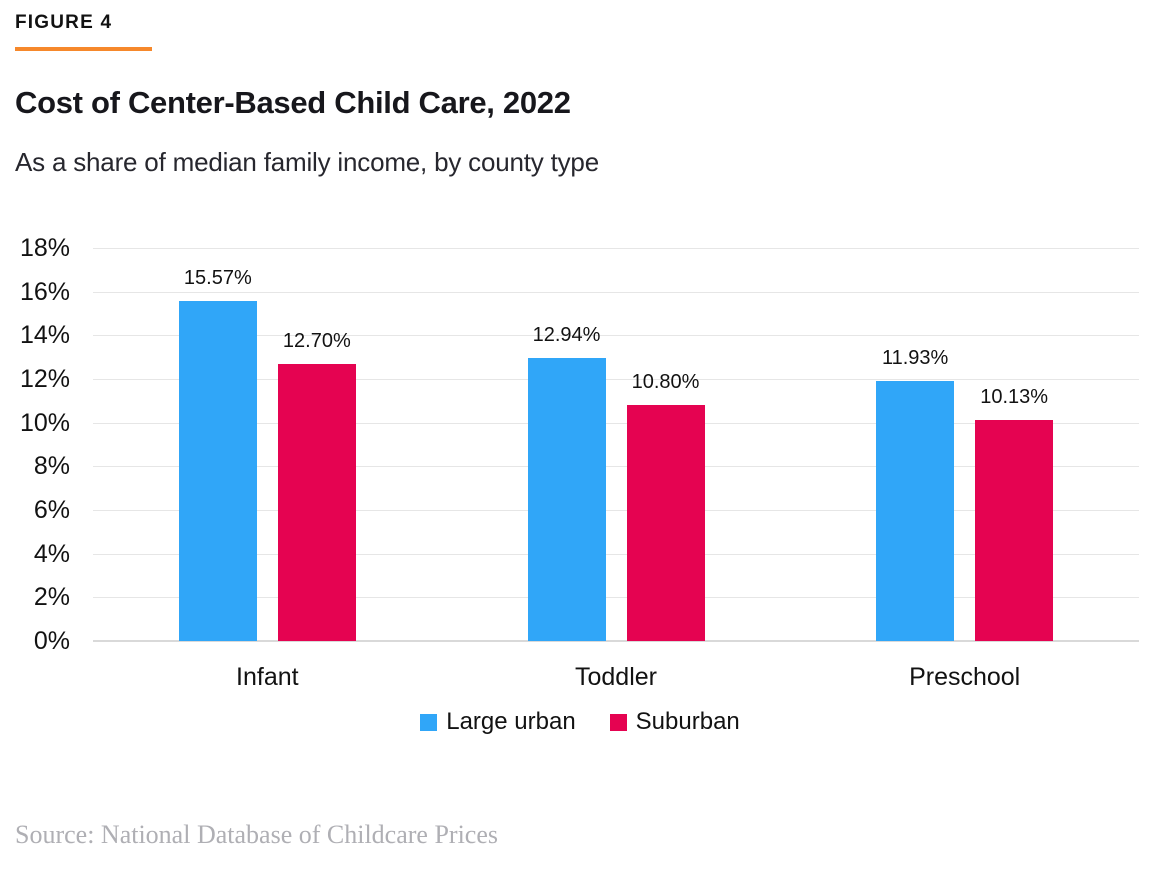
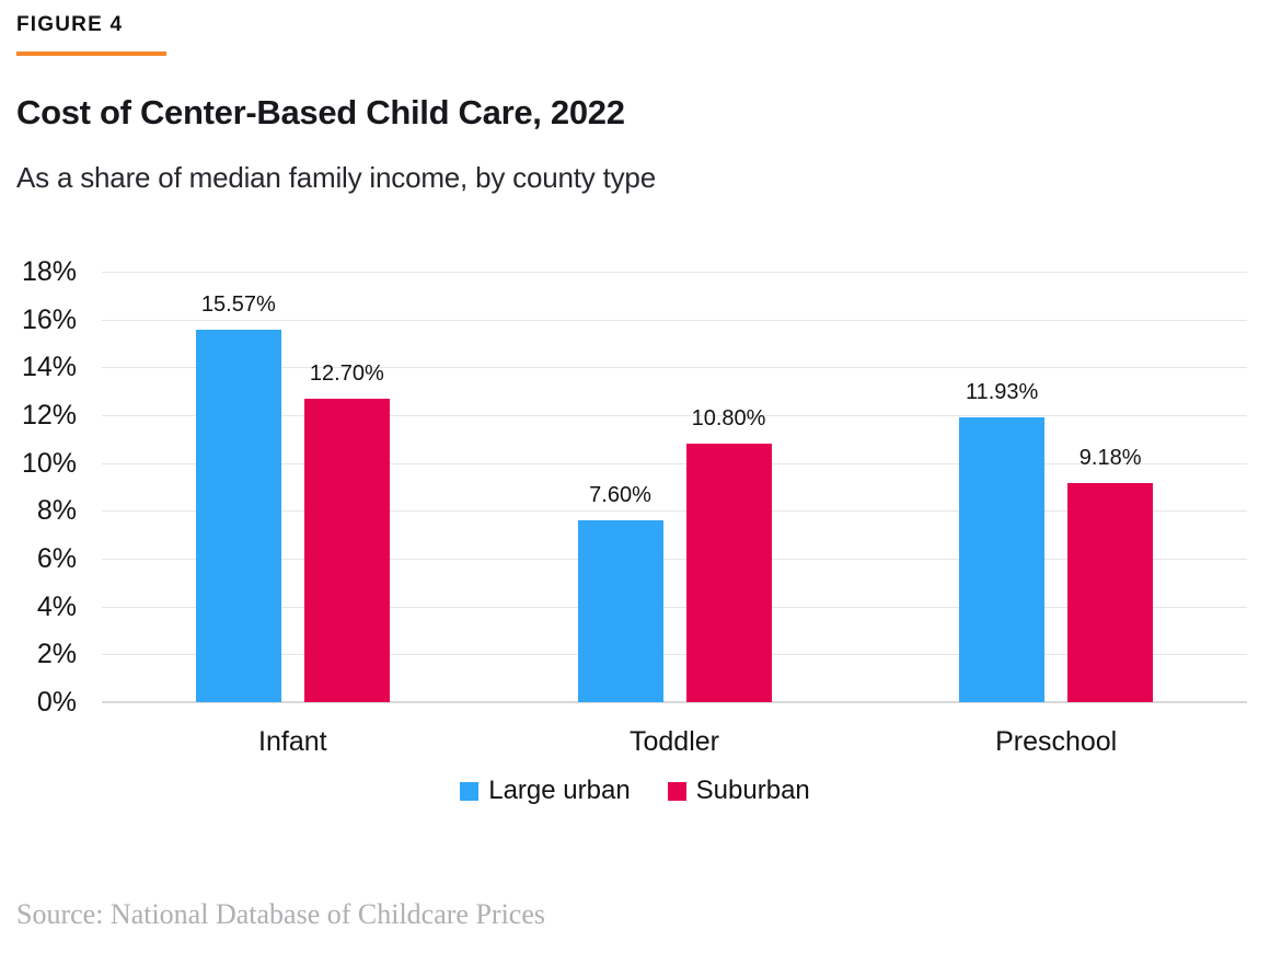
Large urban/Toddler: 12.94% -> 7.60%
Suburban/Preschool: 10.13% -> 9.18%
